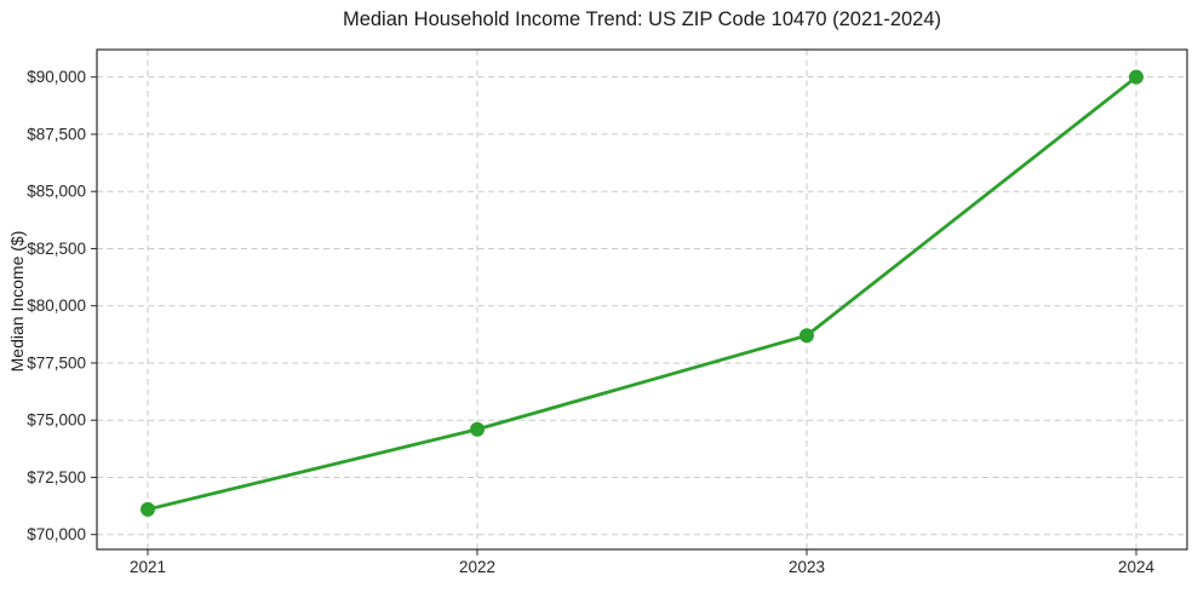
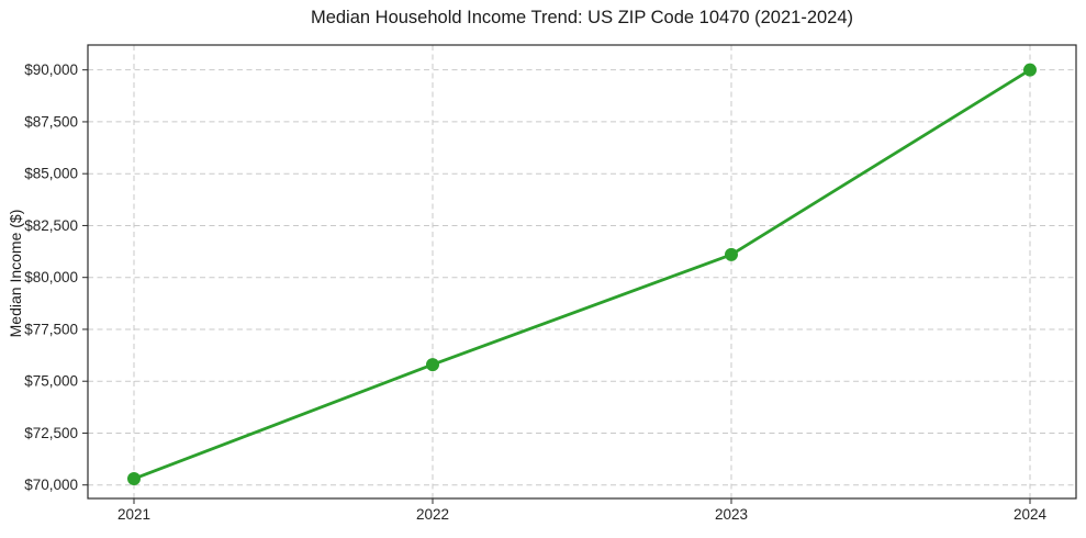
2021: $71100 -> $70300
2022: $74600 -> $75800
2023: $78700 -> $81100
